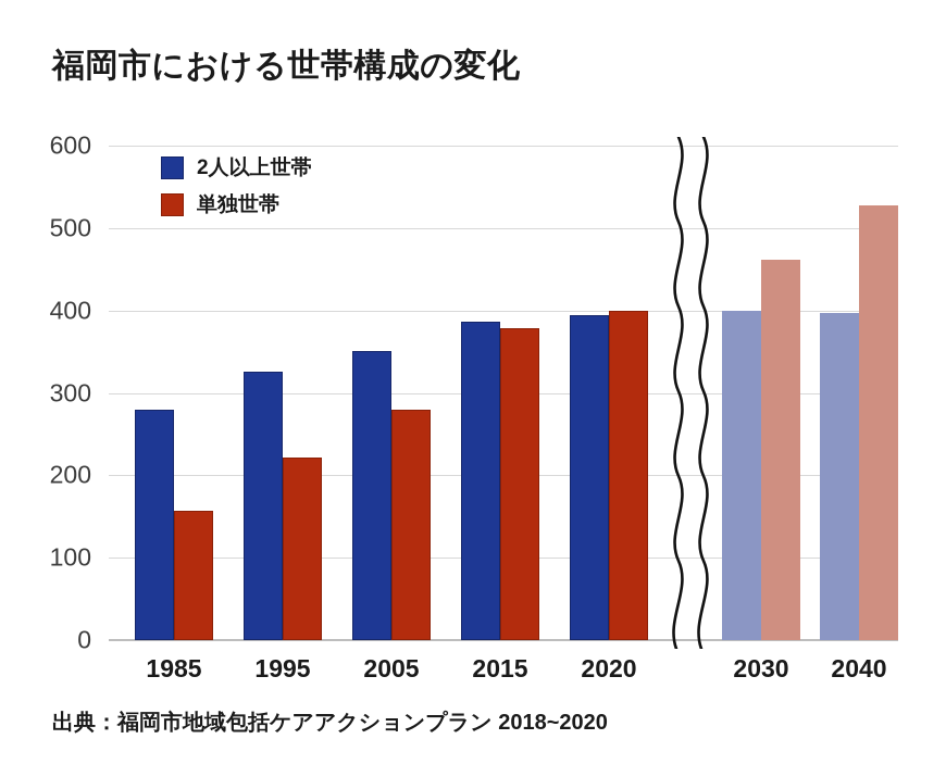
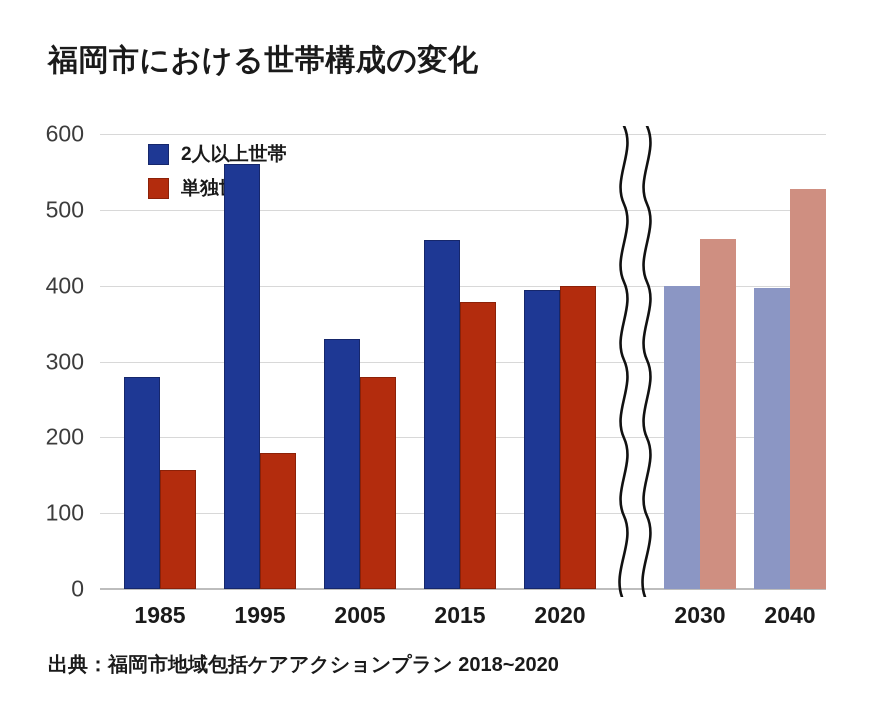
2人以上世帯/1995: 330 -> 560
単独世帯/1995: 220 -> 180
2人以上世帯/2005: 350 -> 330
2人以上世帯/2015: 390 -> 460
